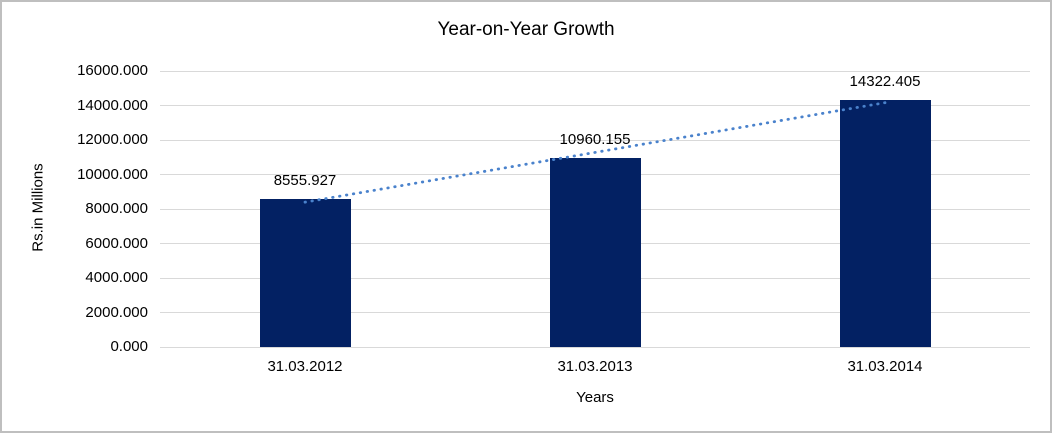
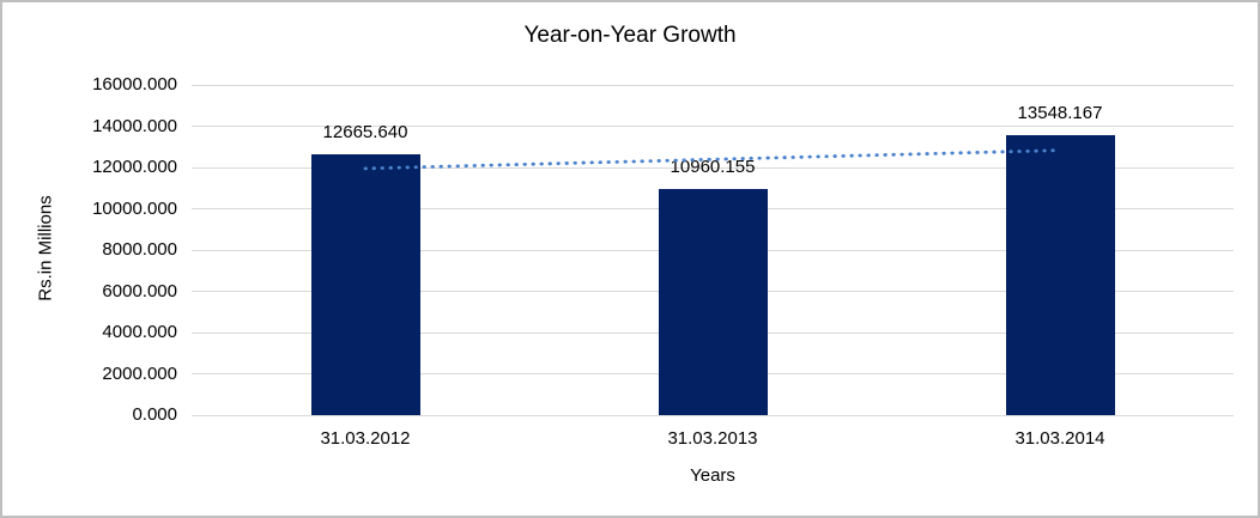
31.03.2012: 8555.927 -> 12665.640
31.03.2014: 14322.405 -> 13548.167
